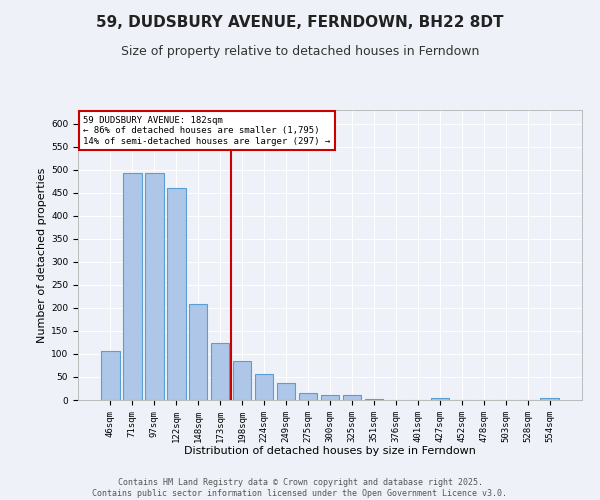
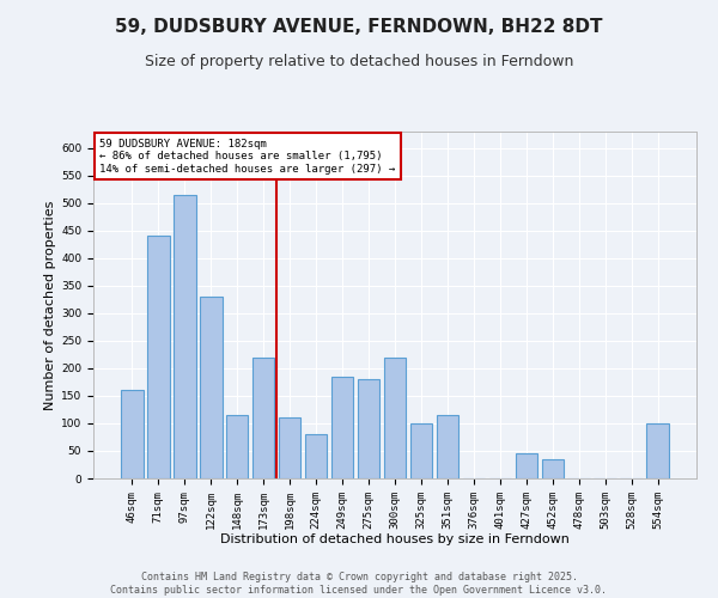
46sqm: 106 -> 160
71sqm: 493 -> 440
97sqm: 493 -> 515
122sqm: 460 -> 330
148sqm: 208 -> 115
173sqm: 124 -> 220
198sqm: 84 -> 110
224sqm: 57 -> 80
249sqm: 38 -> 185
275sqm: 15 -> 180
300sqm: 10 -> 220
325sqm: 11 -> 100
351sqm: 2 -> 115
427sqm: 5 -> 45
452sqm: 1 -> 35
554sqm: 5 -> 100
